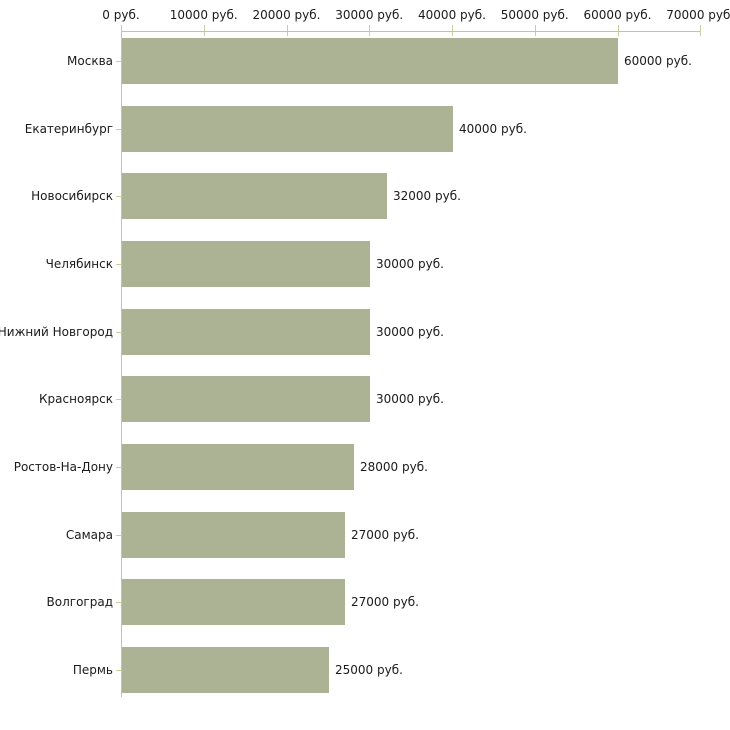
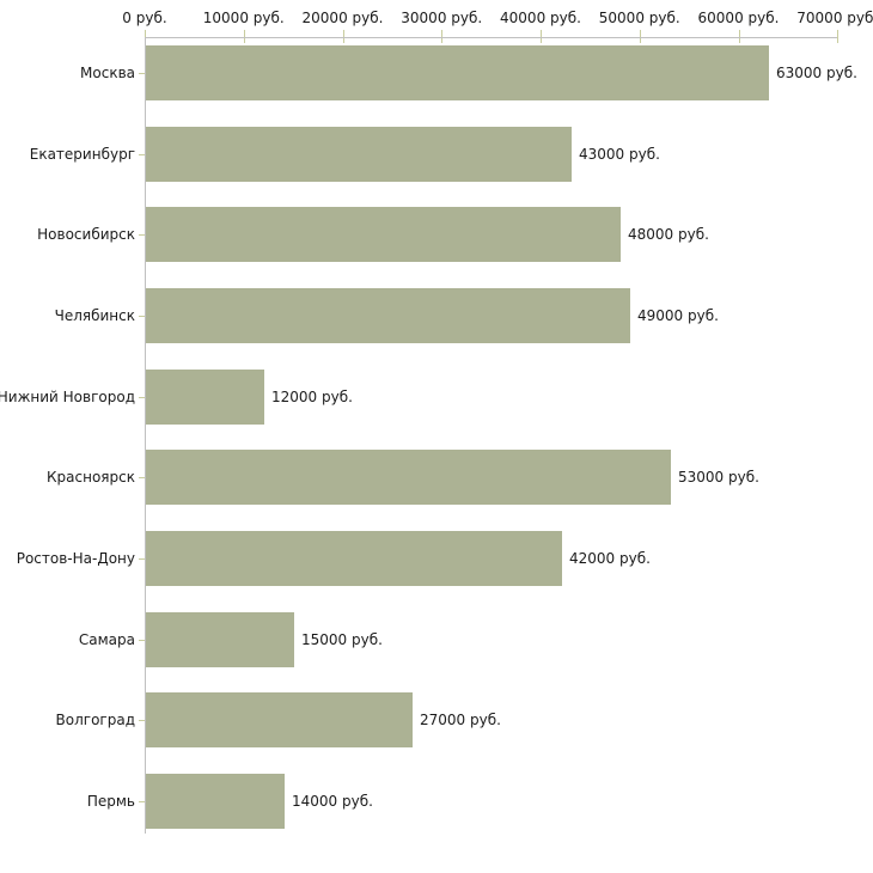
Москва: 60000 -> 63000
Екатеринбург: 40000 -> 43000
Новосибирск: 32000 -> 48000
Челябинск: 30000 -> 49000
Нижний Новгород: 30000 -> 12000
Красноярск: 30000 -> 53000
Ростов-На-Дону: 28000 -> 42000
Самара: 27000 -> 15000
Пермь: 25000 -> 14000
